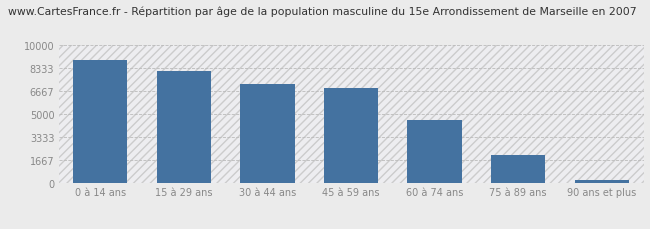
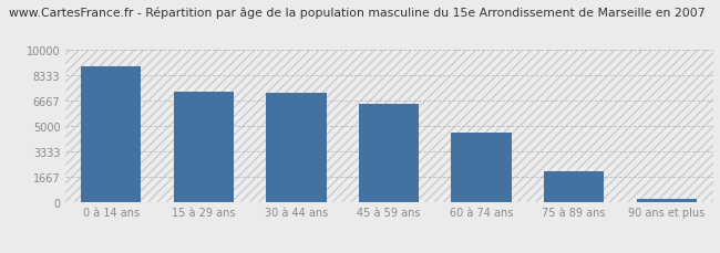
15 à 29 ans: 8100 -> 7200
45 à 59 ans: 6900 -> 6400
